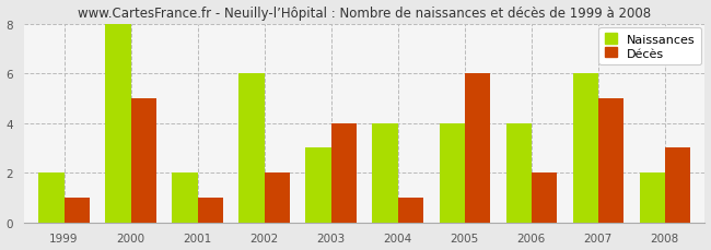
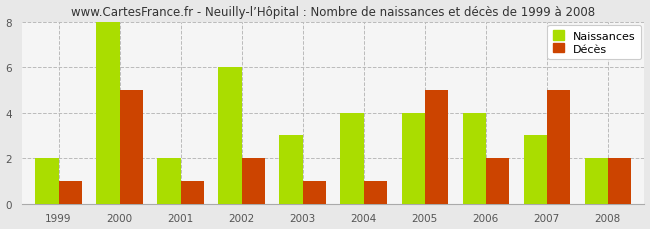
Décès/2003: 4 -> 1
Décès/2005: 6 -> 5
Naissances/2007: 6 -> 3
Décès/2008: 3 -> 2
